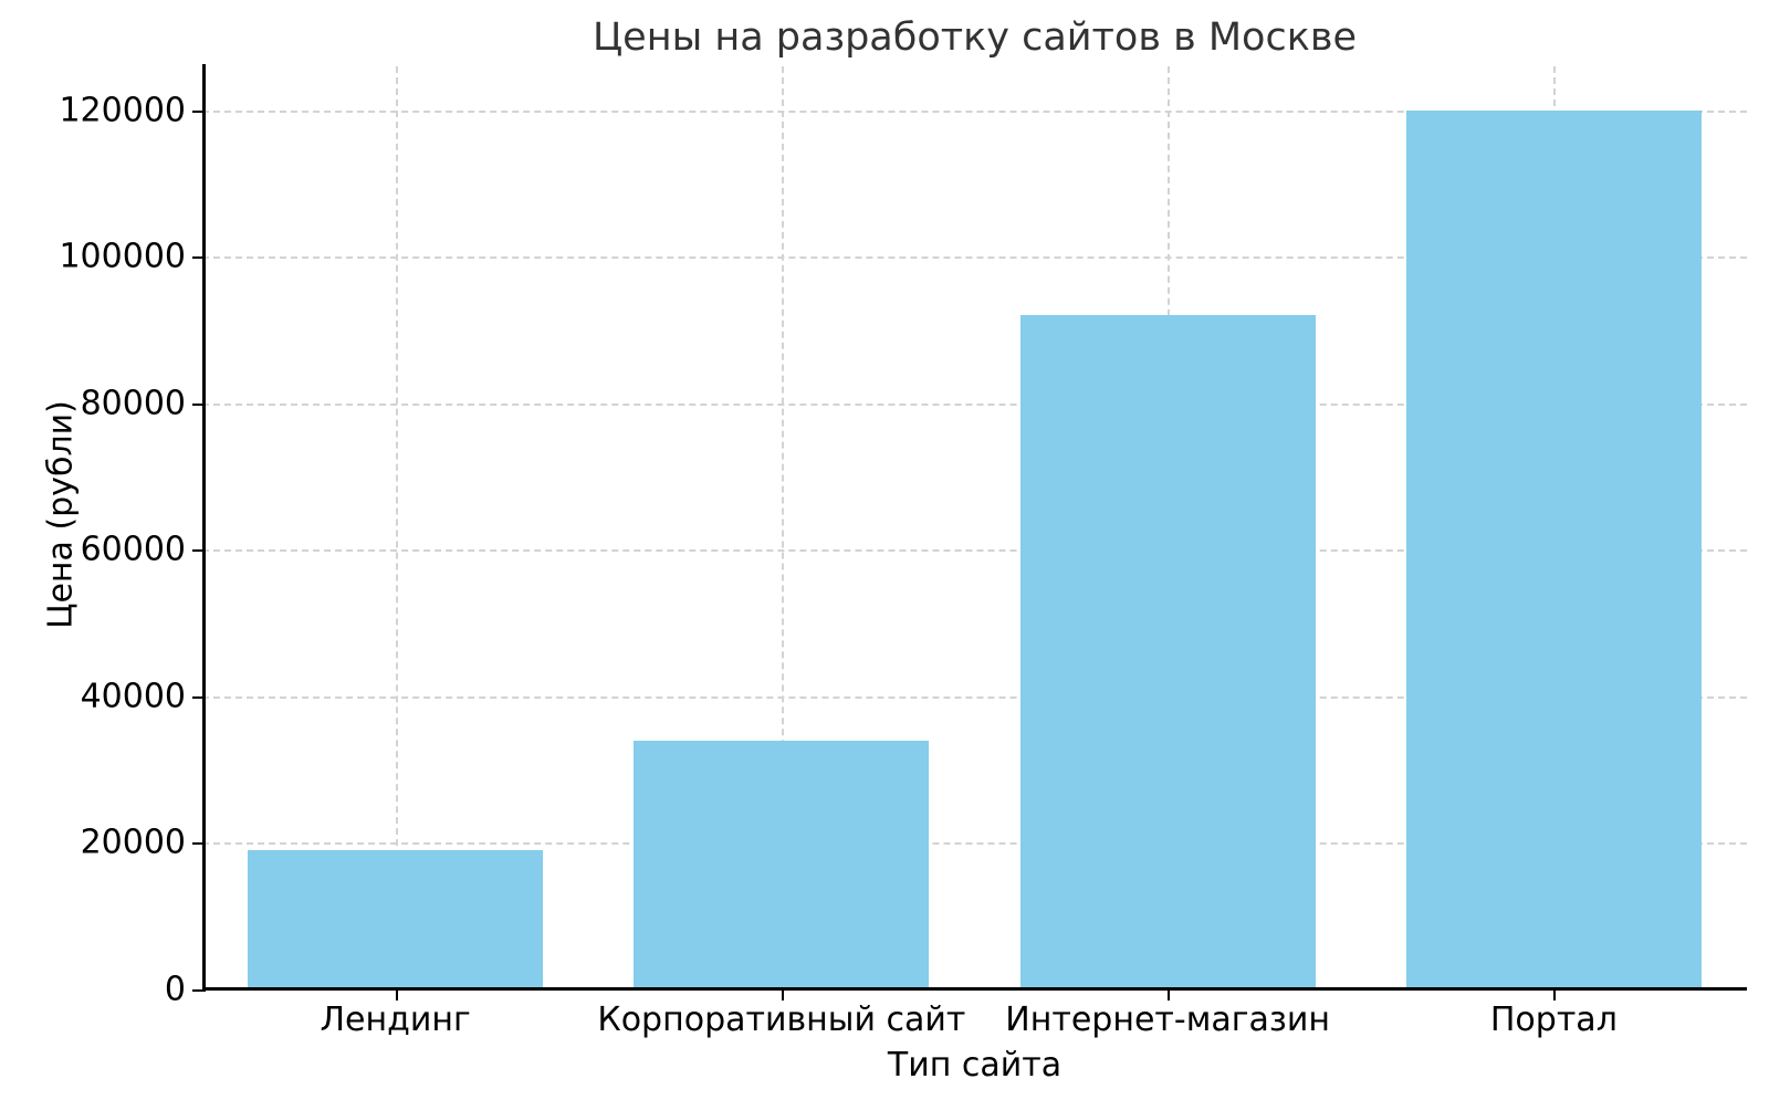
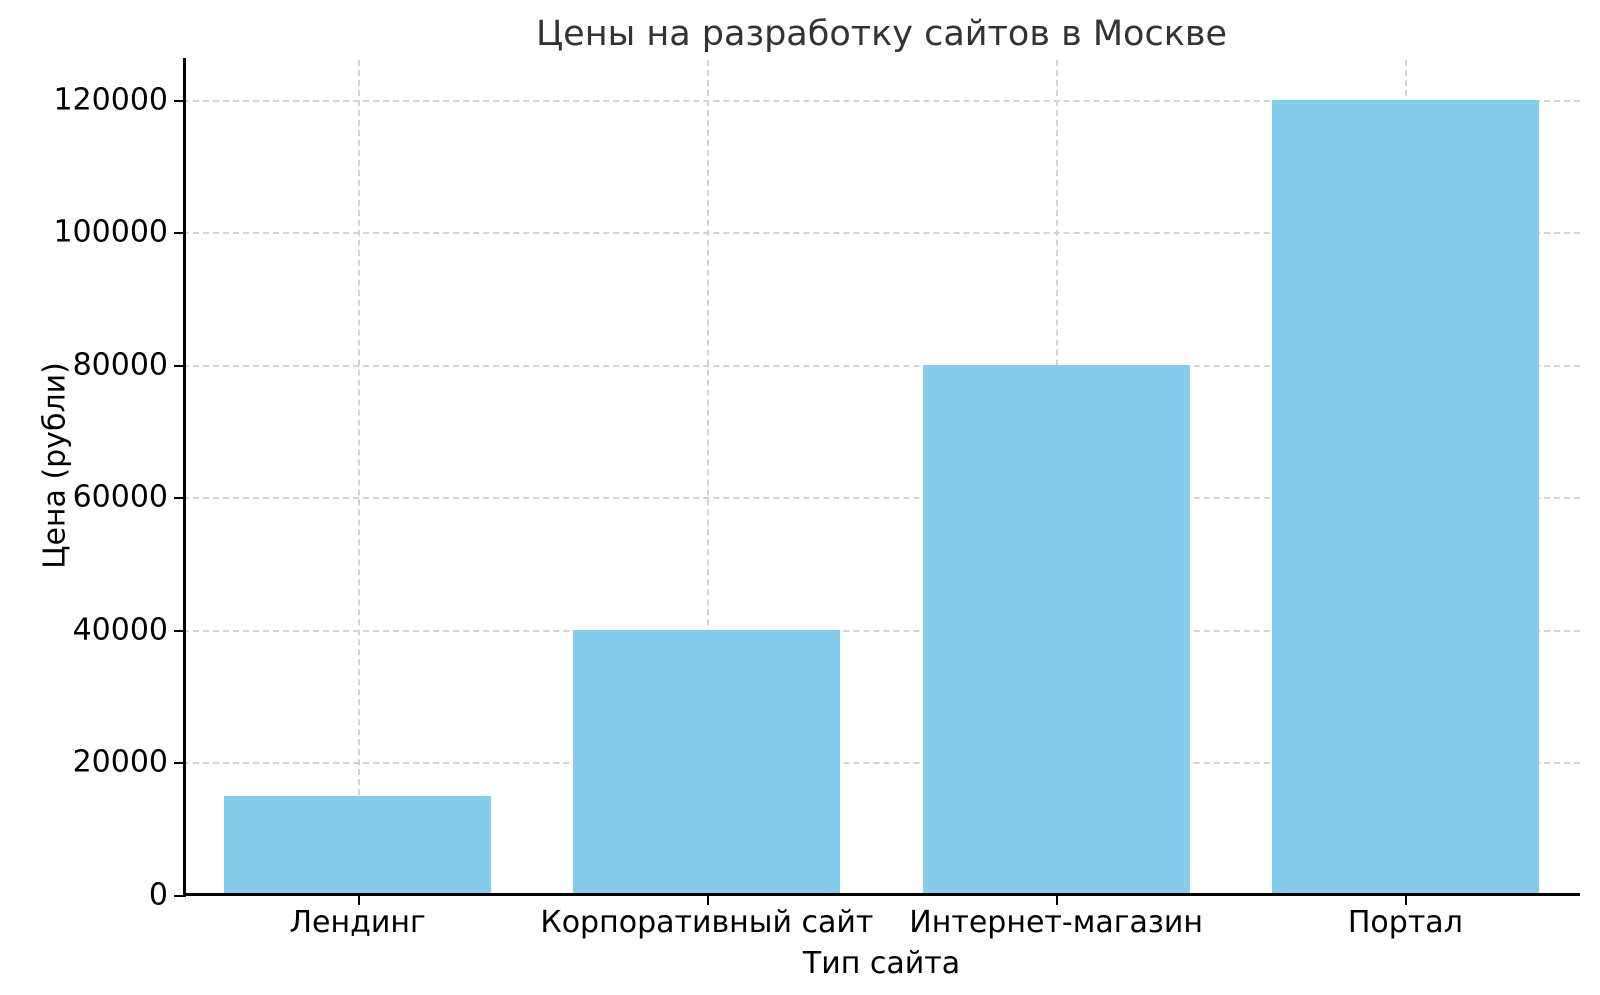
Лендинг: 19000 -> 15000
Корпоративный сайт: 34000 -> 40000
Интернет-магазин: 92000 -> 80000
